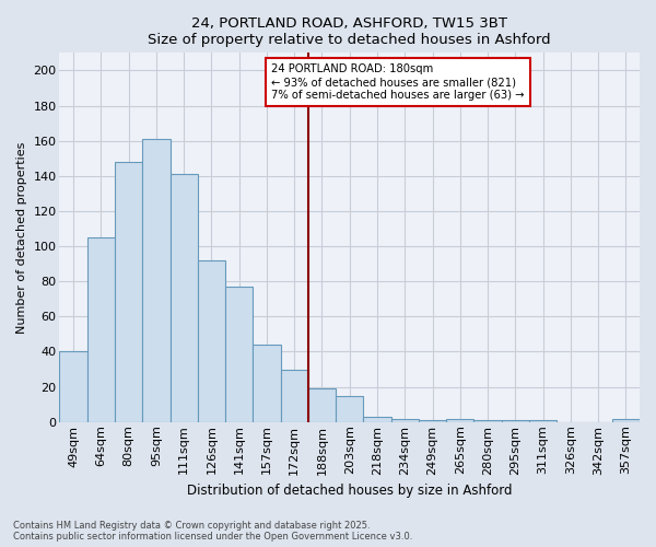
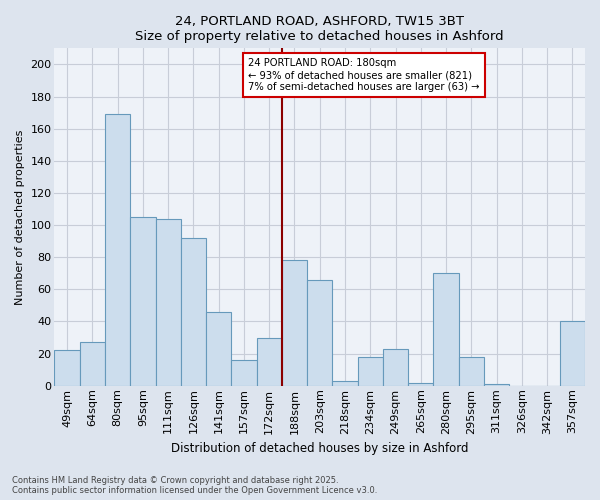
49sqm: 40 -> 22
64sqm: 105 -> 27
80sqm: 148 -> 169
95sqm: 161 -> 105
111sqm: 141 -> 104
141sqm: 77 -> 46
157sqm: 44 -> 16
188sqm: 19 -> 78
203sqm: 15 -> 66
234sqm: 2 -> 18
249sqm: 1 -> 23
280sqm: 1 -> 70
295sqm: 1 -> 18
357sqm: 2 -> 40
